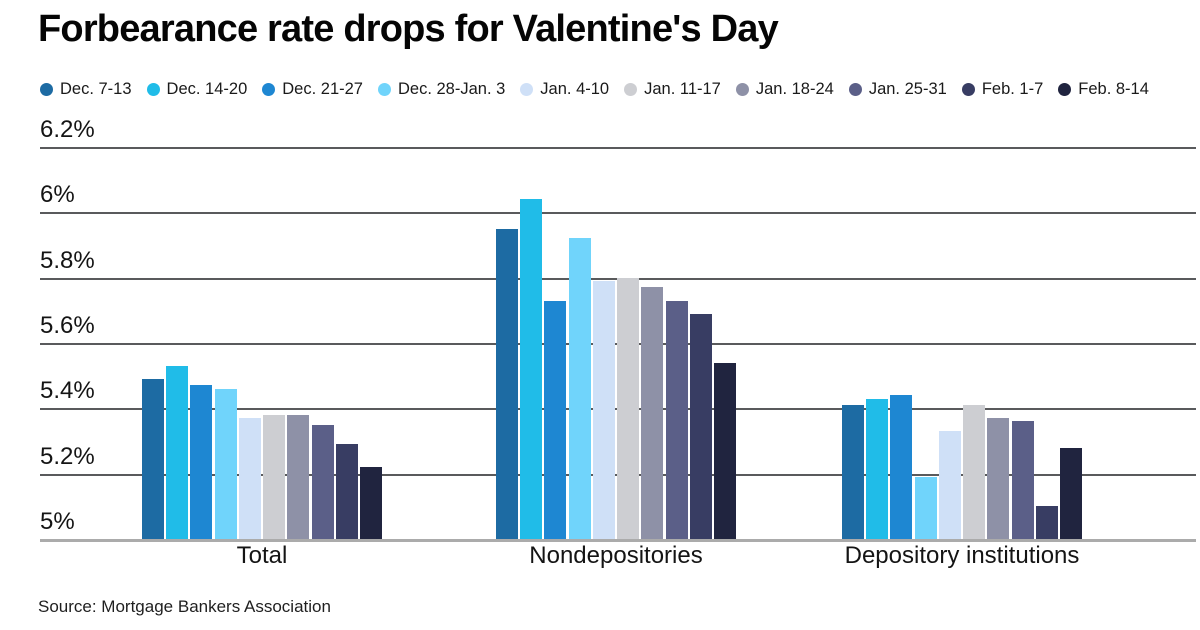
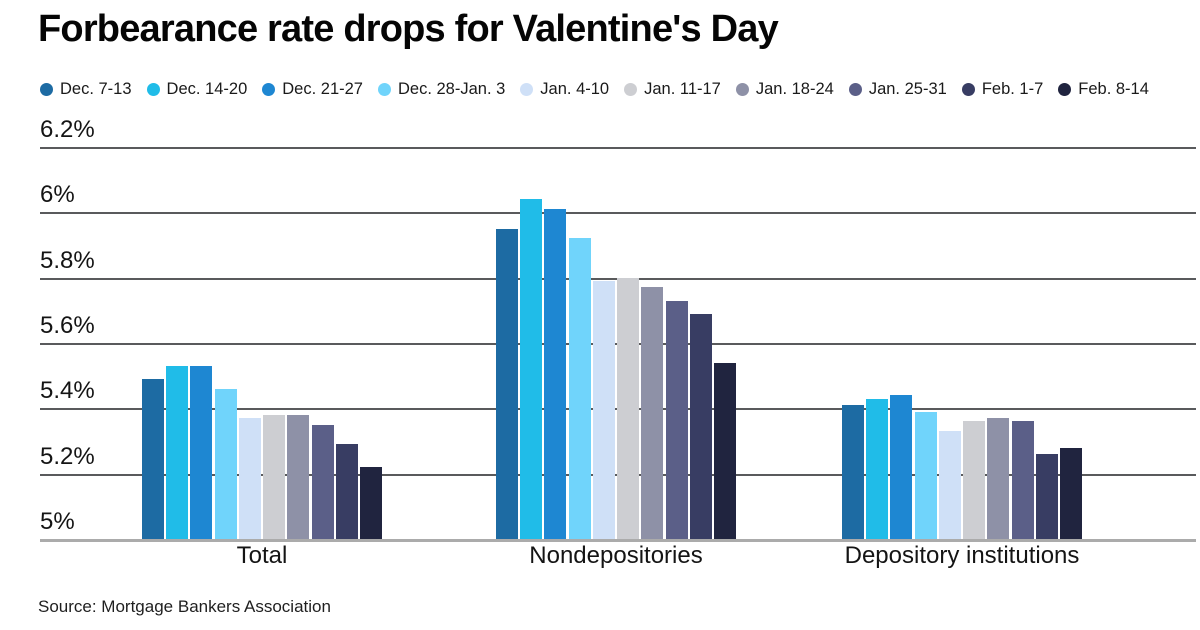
Dec. 21-27/Total: 5.47% -> 5.53%
Dec. 21-27/Nondepositories: 5.73% -> 6.01%
Dec. 28-Jan. 3/Depository institutions: 5.19% -> 5.39%
Jan. 11-17/Depository institutions: 5.41% -> 5.36%
Feb. 1-7/Depository institutions: 5.10% -> 5.26%
